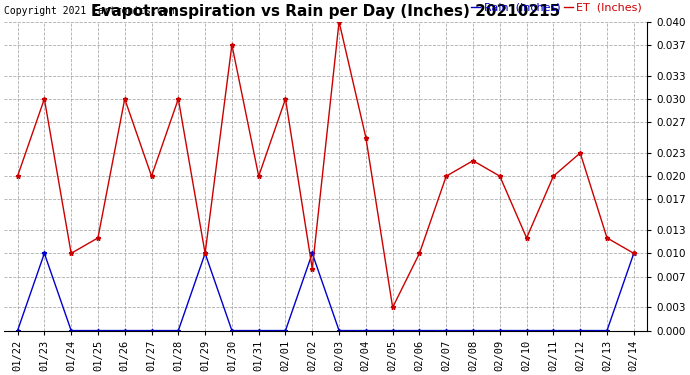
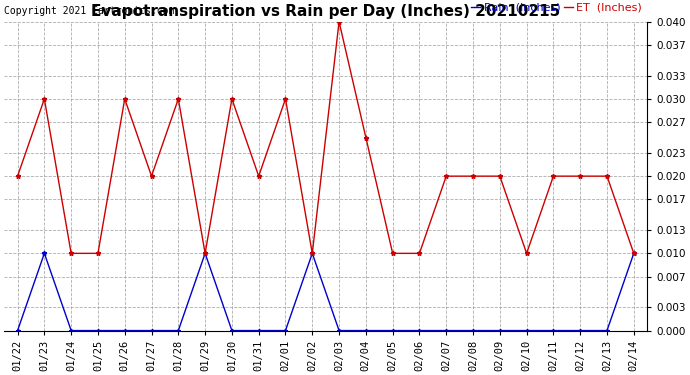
ET (Inches)/01/25: 0.012 -> 0.010
ET (Inches)/01/30: 0.037 -> 0.030
ET (Inches)/02/02: 0.008 -> 0.010
ET (Inches)/02/05: 0.003 -> 0.010
ET (Inches)/02/08: 0.022 -> 0.020
ET (Inches)/02/10: 0.012 -> 0.010
ET (Inches)/02/12: 0.023 -> 0.020
ET (Inches)/02/13: 0.012 -> 0.020
